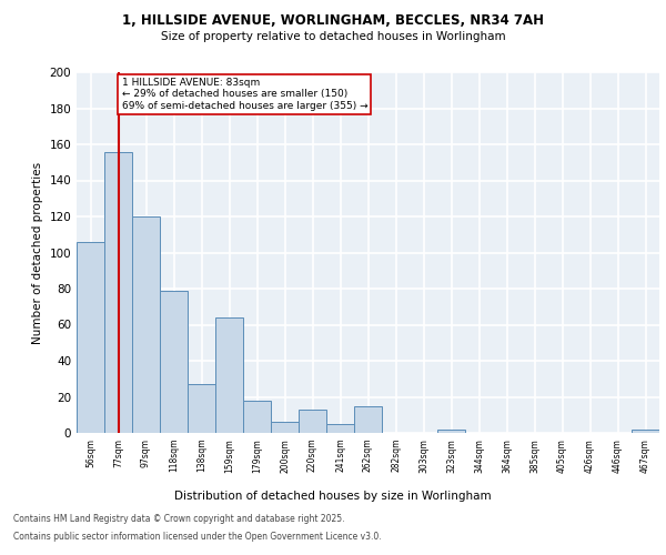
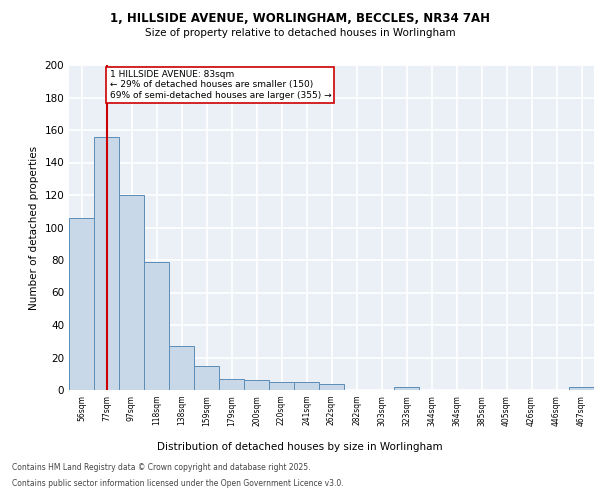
159sqm: 64 -> 15
179sqm: 18 -> 7
220sqm: 13 -> 5
262sqm: 15 -> 4
